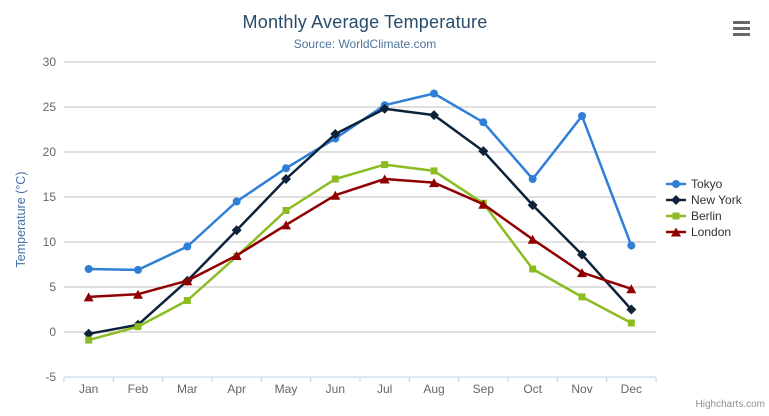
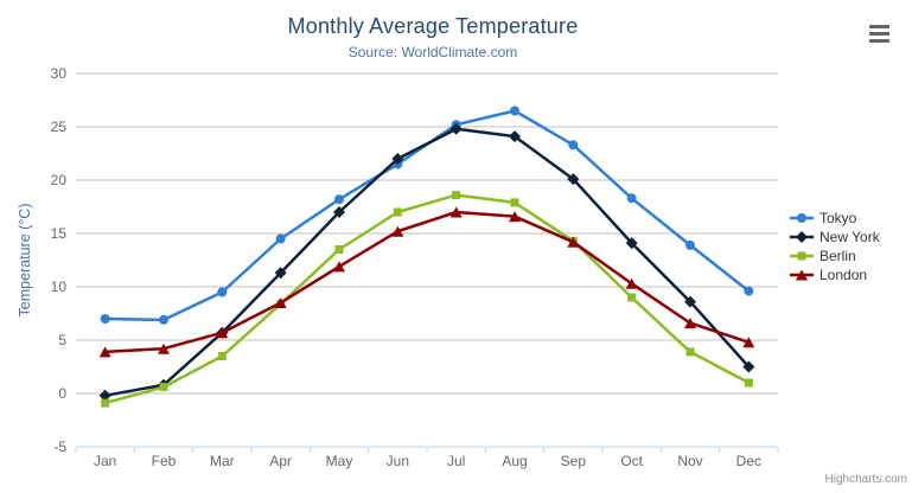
Tokyo/Oct: 17 -> 18
Berlin/Oct: 7 -> 9
Tokyo/Nov: 24 -> 14
